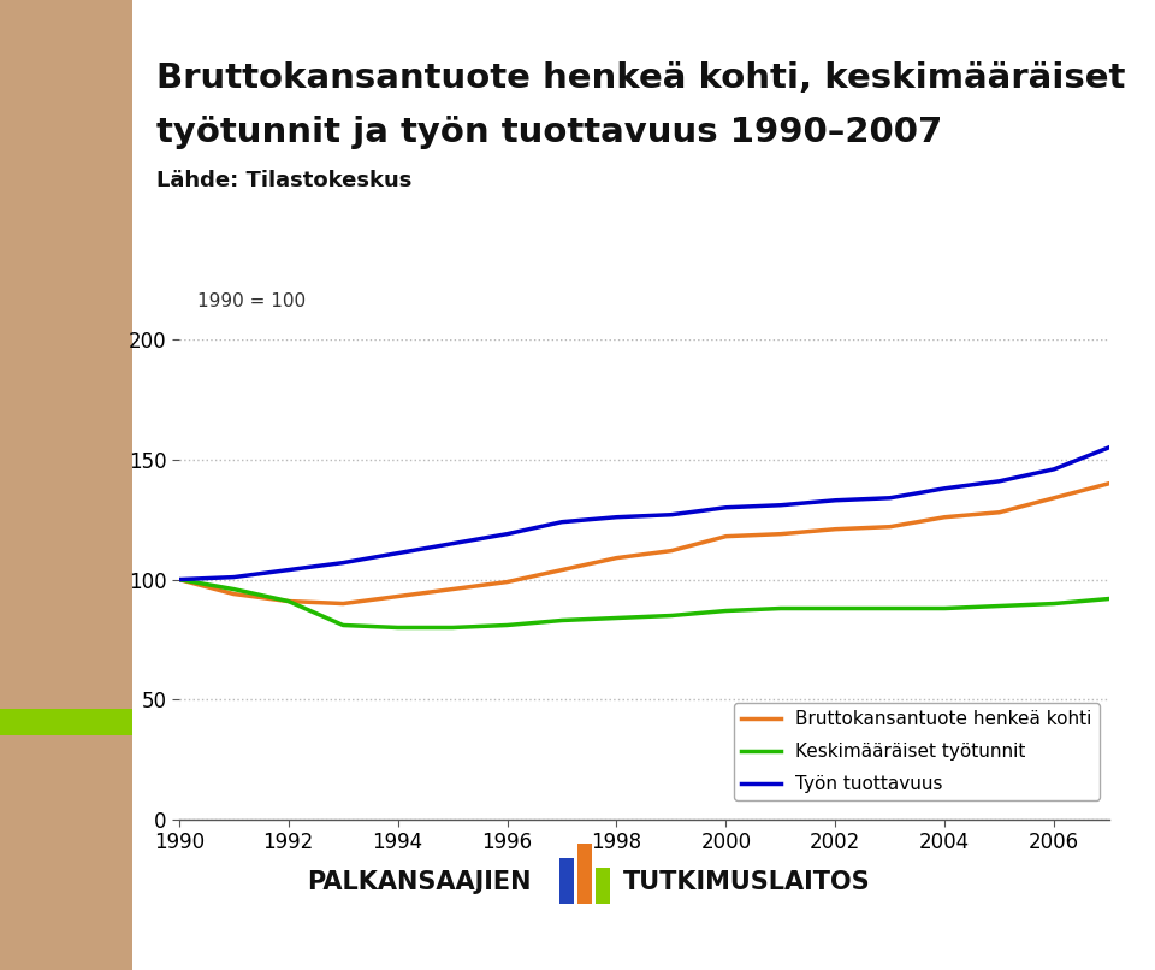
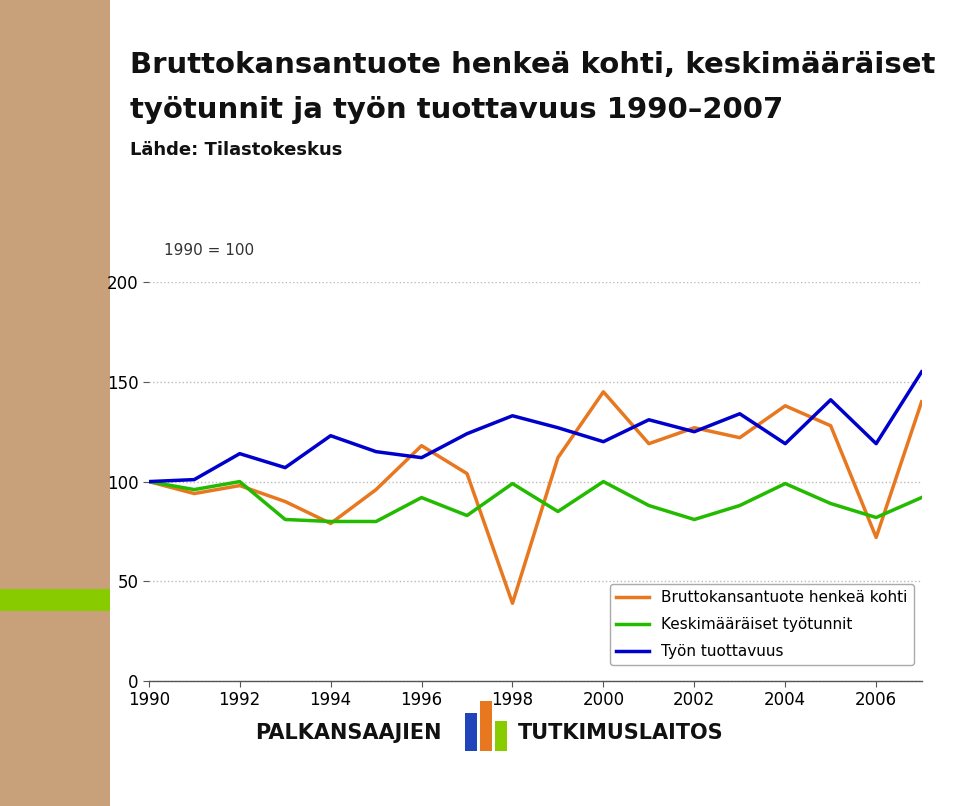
Bruttokansantuote henkeä kohti/1992: 91 -> 98
Keskimääräiset työtunnit/1992: 91 -> 100
Työn tuottavuus/1992: 104 -> 114
Bruttokansantuote henkeä kohti/1994: 93 -> 79
Työn tuottavuus/1994: 111 -> 123
Bruttokansantuote henkeä kohti/1996: 99 -> 118
Keskimääräiset työtunnit/1996: 81 -> 92
Työn tuottavuus/1996: 119 -> 112
Bruttokansantuote henkeä kohti/1998: 109 -> 39
Keskimääräiset työtunnit/1998: 84 -> 99
Työn tuottavuus/1998: 126 -> 133
Bruttokansantuote henkeä kohti/2000: 118 -> 145
Keskimääräiset työtunnit/2000: 87 -> 100
Työn tuottavuus/2000: 130 -> 120
Bruttokansantuote henkeä kohti/2002: 121 -> 127
Keskimääräiset työtunnit/2002: 88 -> 81
Työn tuottavuus/2002: 133 -> 125
Bruttokansantuote henkeä kohti/2004: 126 -> 138
Keskimääräiset työtunnit/2004: 88 -> 99
Työn tuottavuus/2004: 138 -> 119
Bruttokansantuote henkeä kohti/2006: 134 -> 72
Keskimääräiset työtunnit/2006: 90 -> 82
Työn tuottavuus/2006: 146 -> 119
